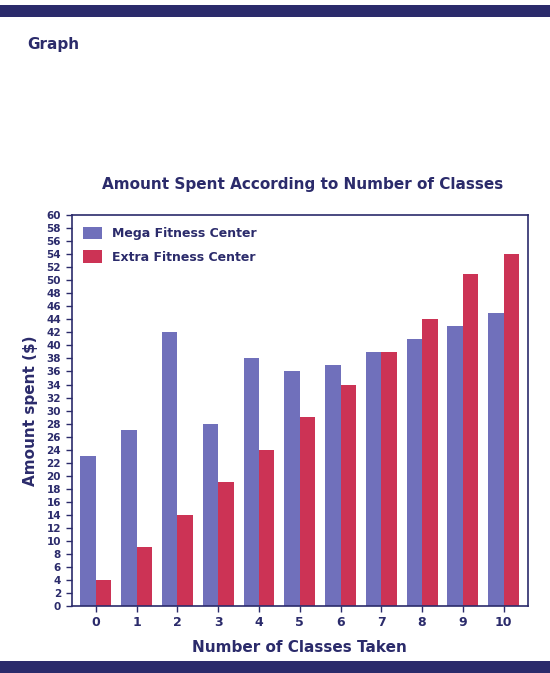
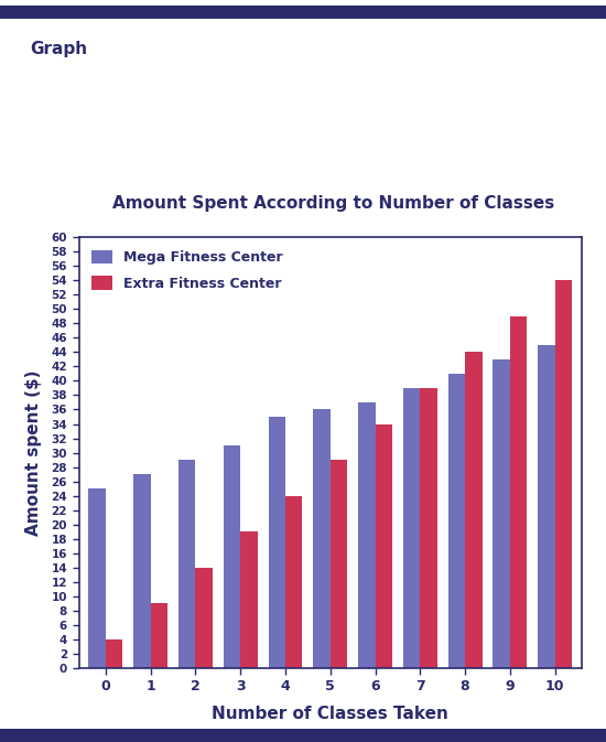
Mega Fitness Center/0: 23 -> 25
Mega Fitness Center/2: 42 -> 29
Mega Fitness Center/3: 28 -> 31
Mega Fitness Center/4: 38 -> 35
Extra Fitness Center/9: 51 -> 49
